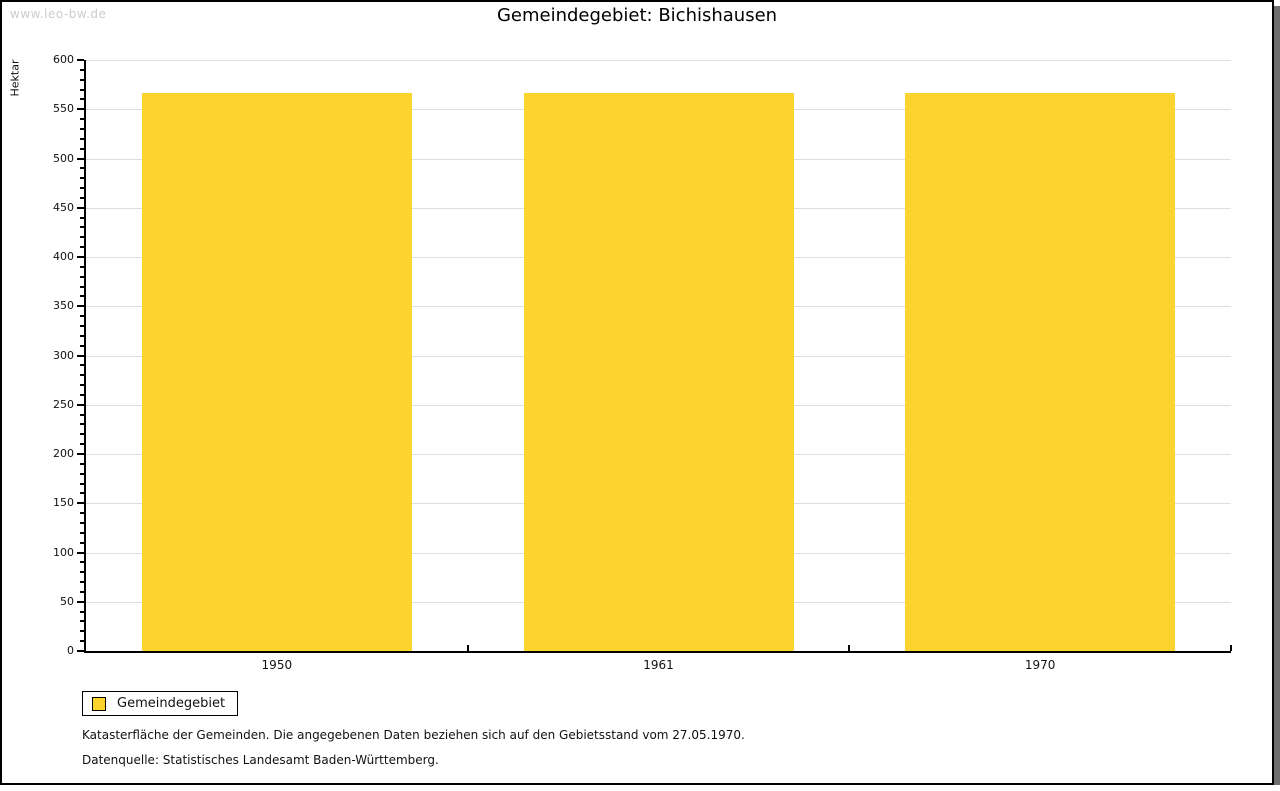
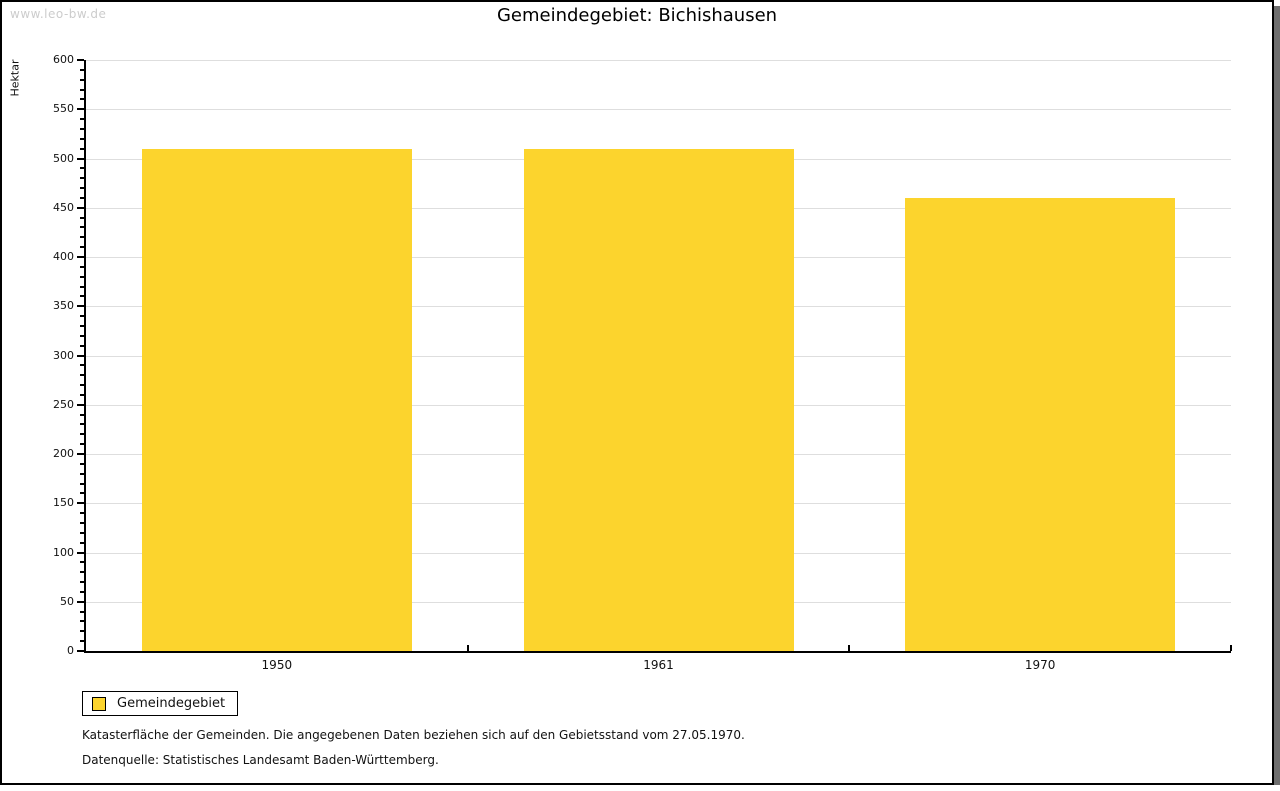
1950: 570 -> 510
1961: 570 -> 510
1970: 570 -> 460
